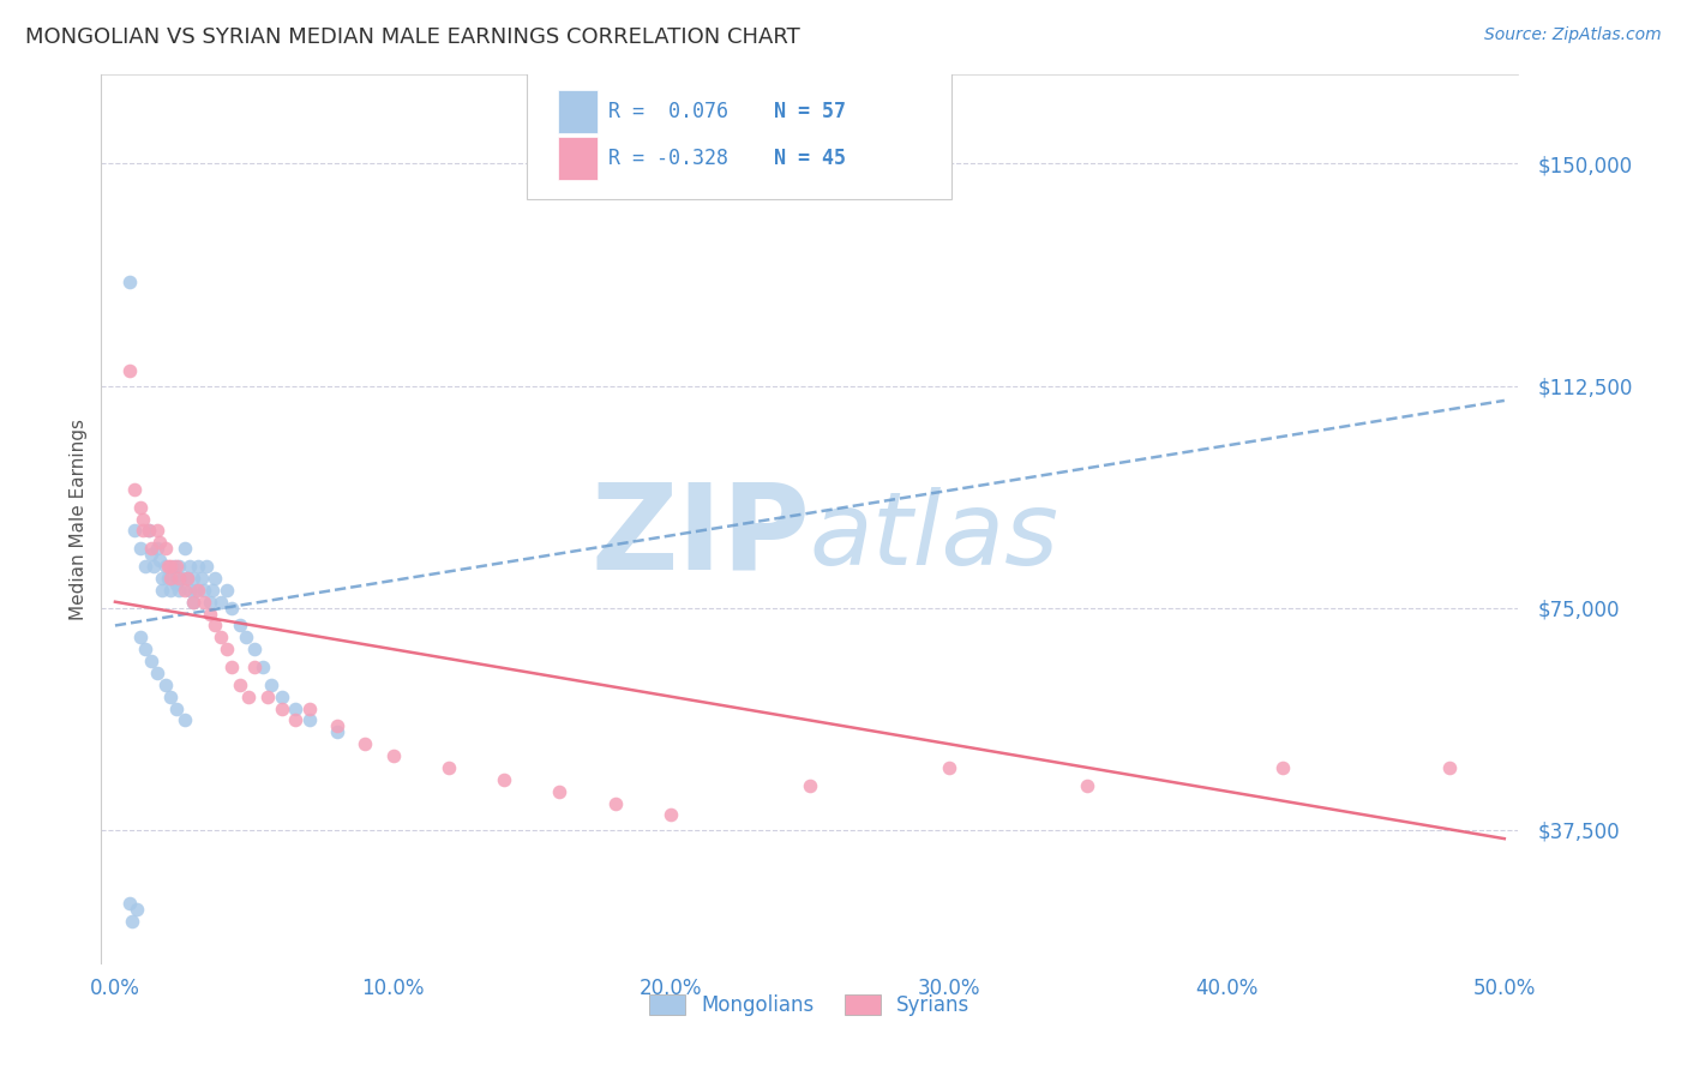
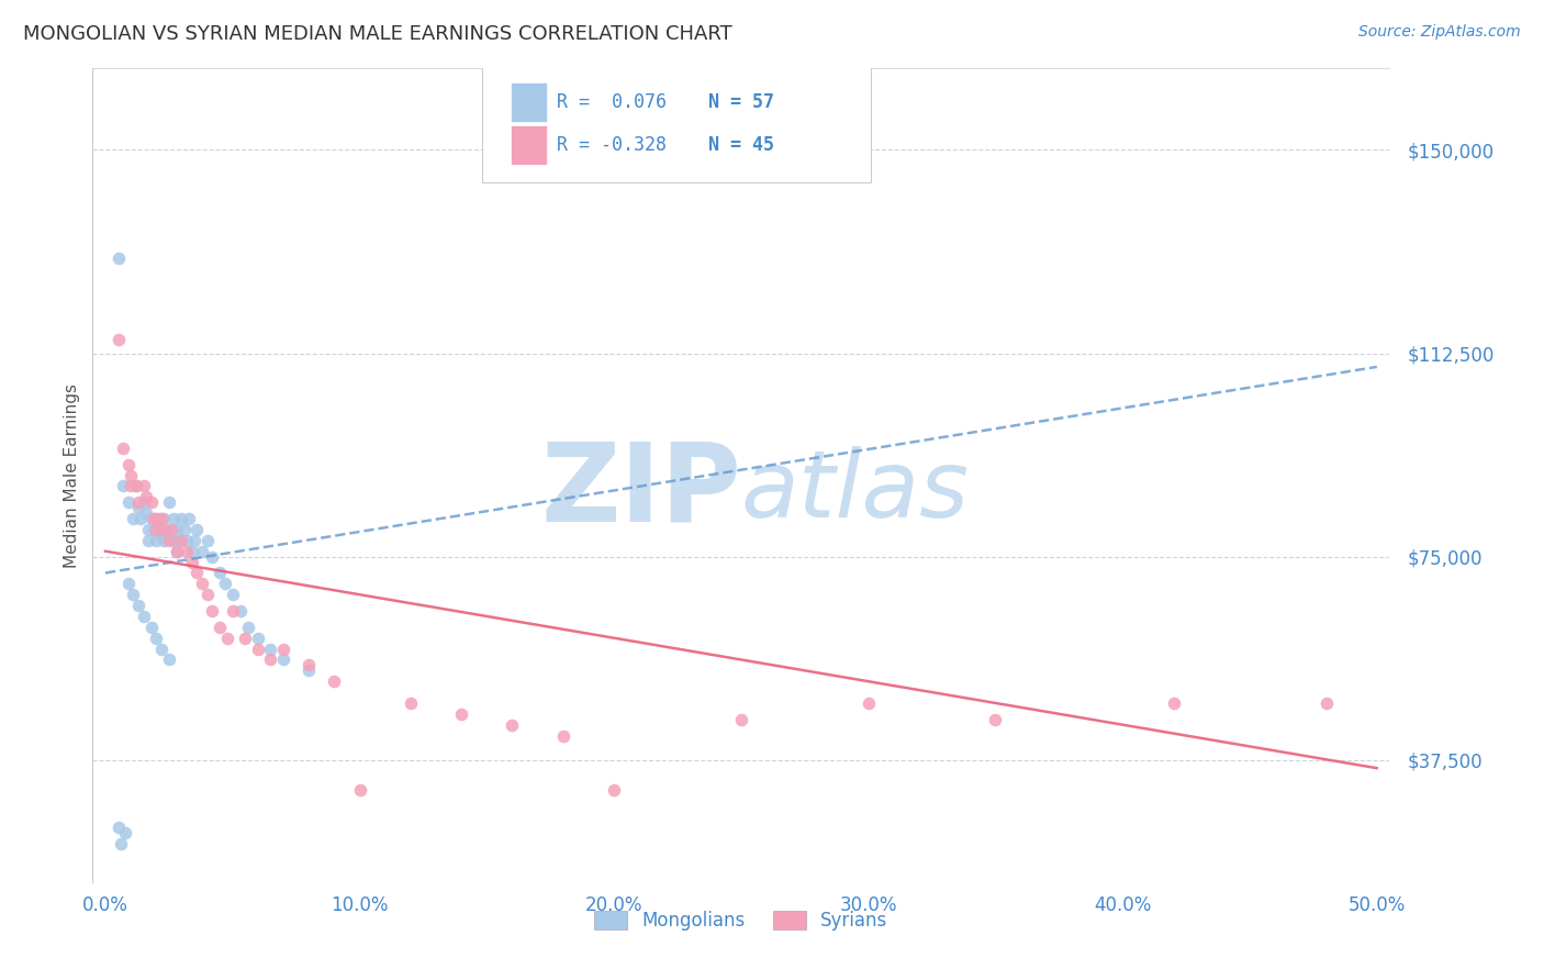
Syrians/10.0%: $50,000 -> $32,000
Syrians/20.0%: $40,000 -> $32,000
